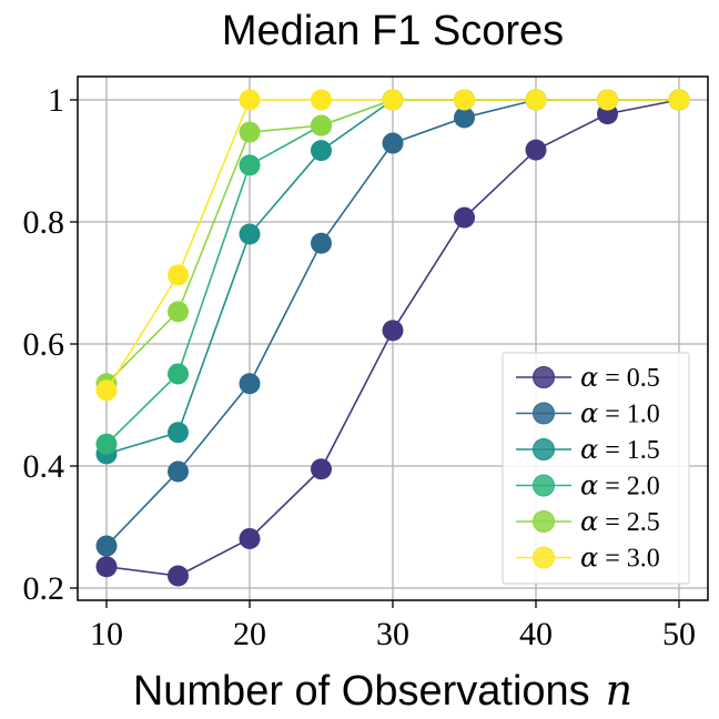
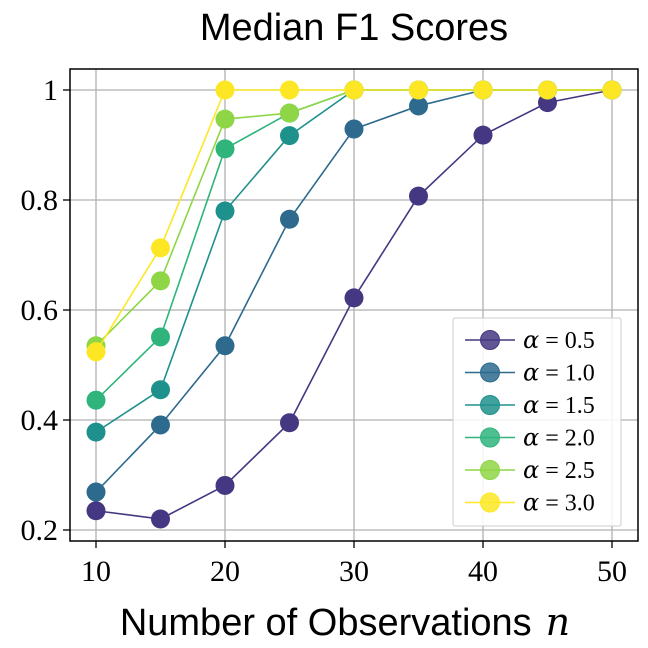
α = 1.5/10: 0.42 -> 0.38
